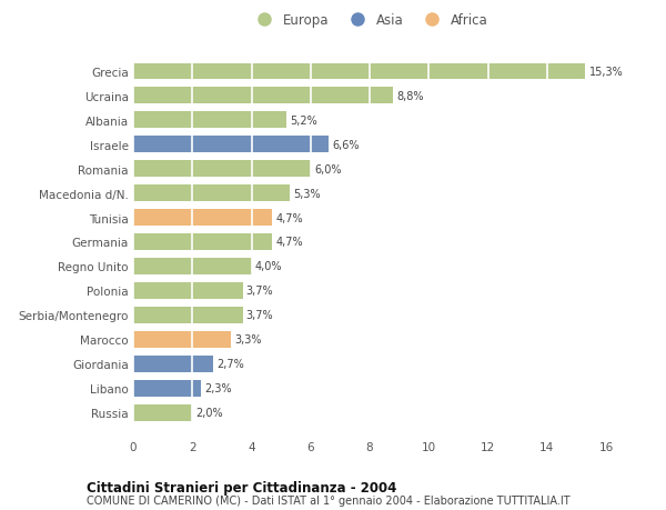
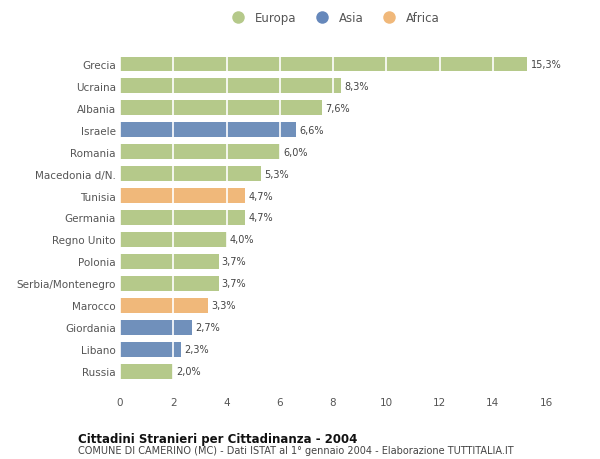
Ucraina: 8,8% -> 8,3%
Albania: 5,2% -> 7,6%
